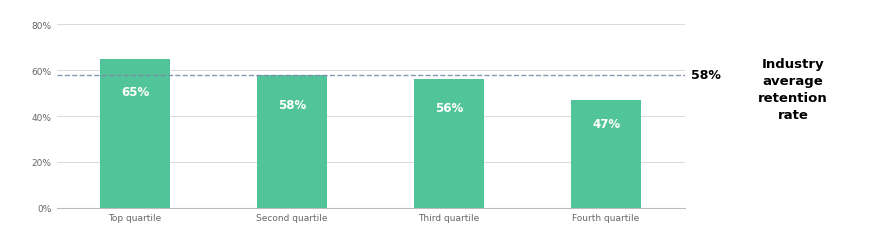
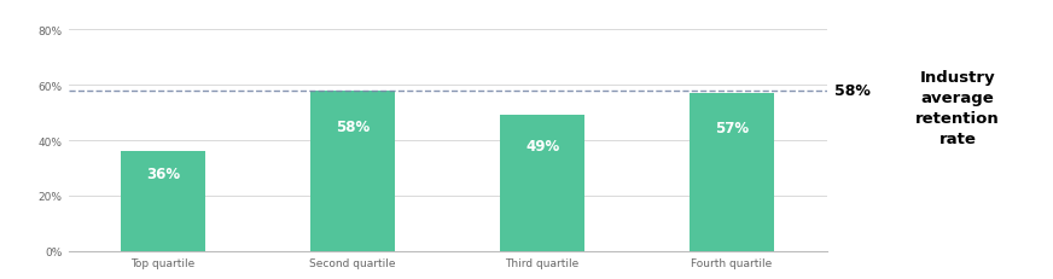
Top quartile: 65% -> 36%
Third quartile: 56% -> 49%
Fourth quartile: 47% -> 57%
